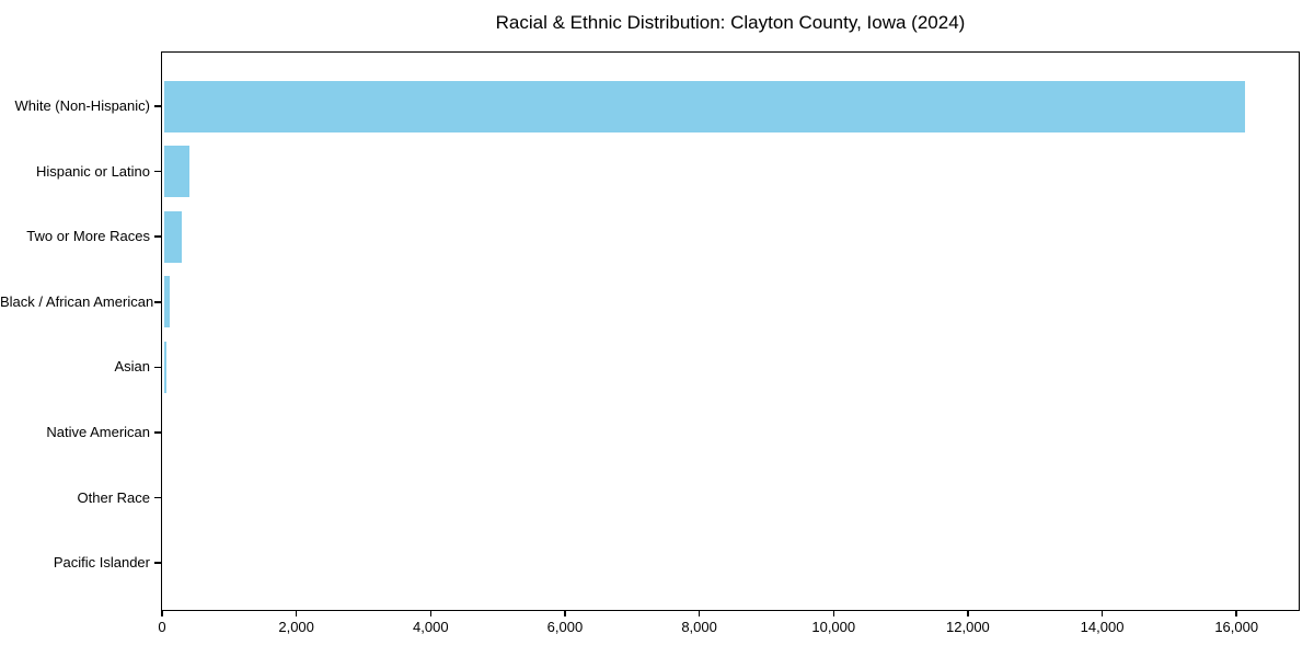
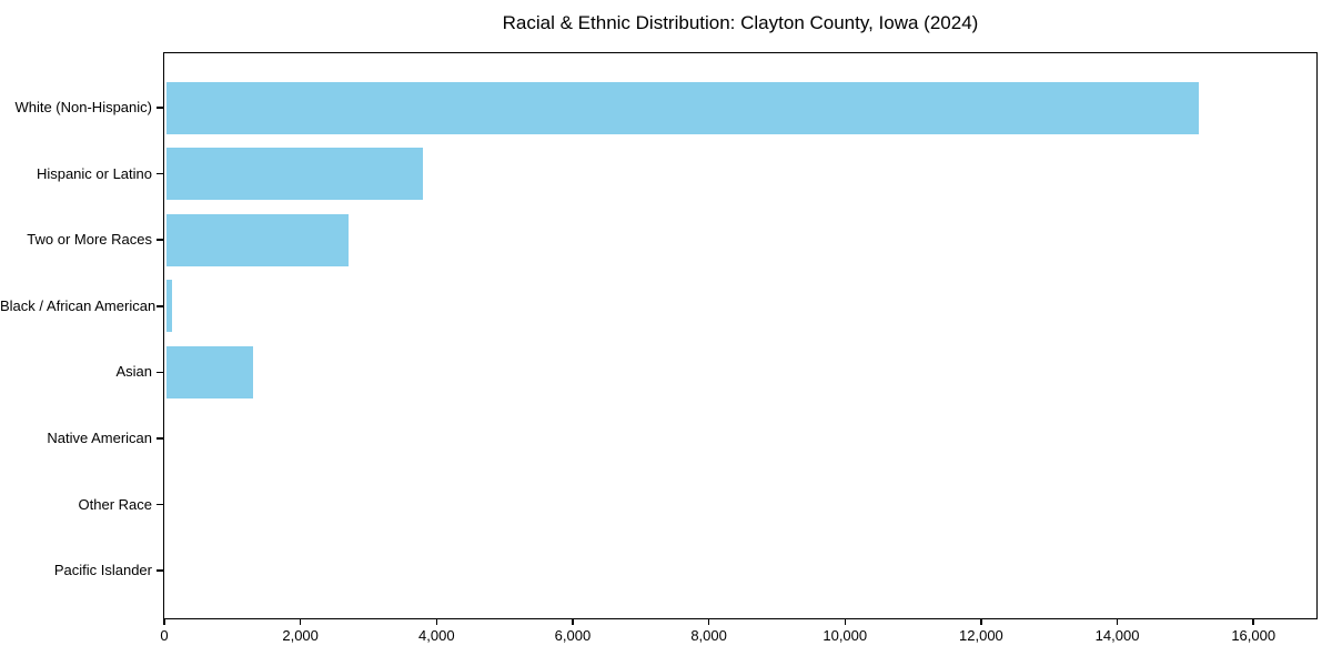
White (Non-Hispanic): 16100 -> 15200
Hispanic or Latino: 400 -> 3800
Two or More Races: 300 -> 2700
Asian: 100 -> 1300
